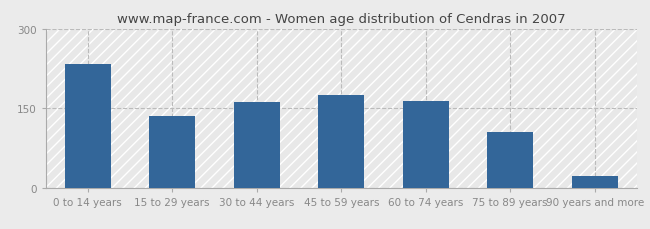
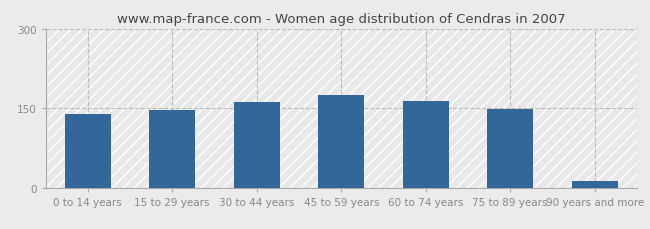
0 to 14 years: 234 -> 140
15 to 29 years: 136 -> 147
75 to 89 years: 106 -> 148
90 years and more: 22 -> 12
